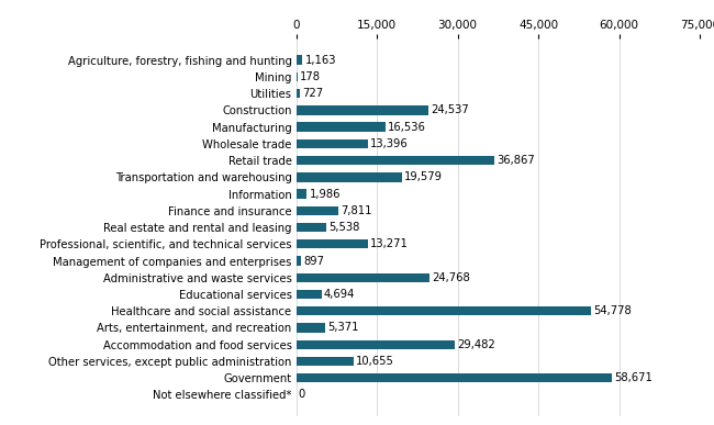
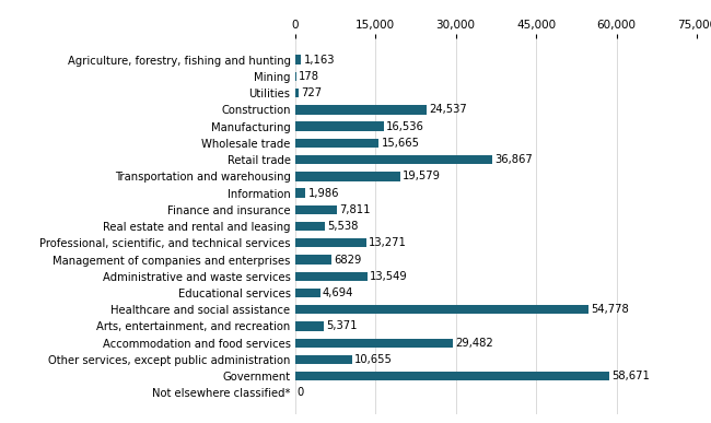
Wholesale trade: 13,396 -> 15,665
Management of companies and enterprises: 897 -> 6829
Administrative and waste services: 24,768 -> 13,549
